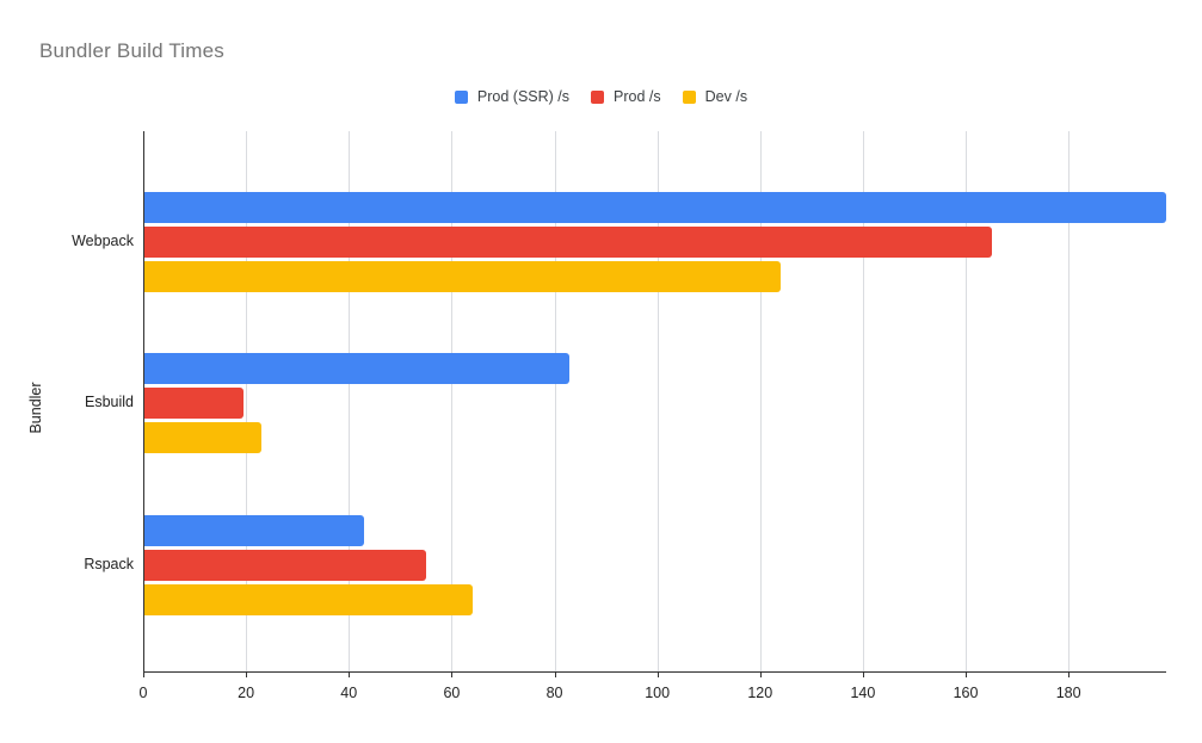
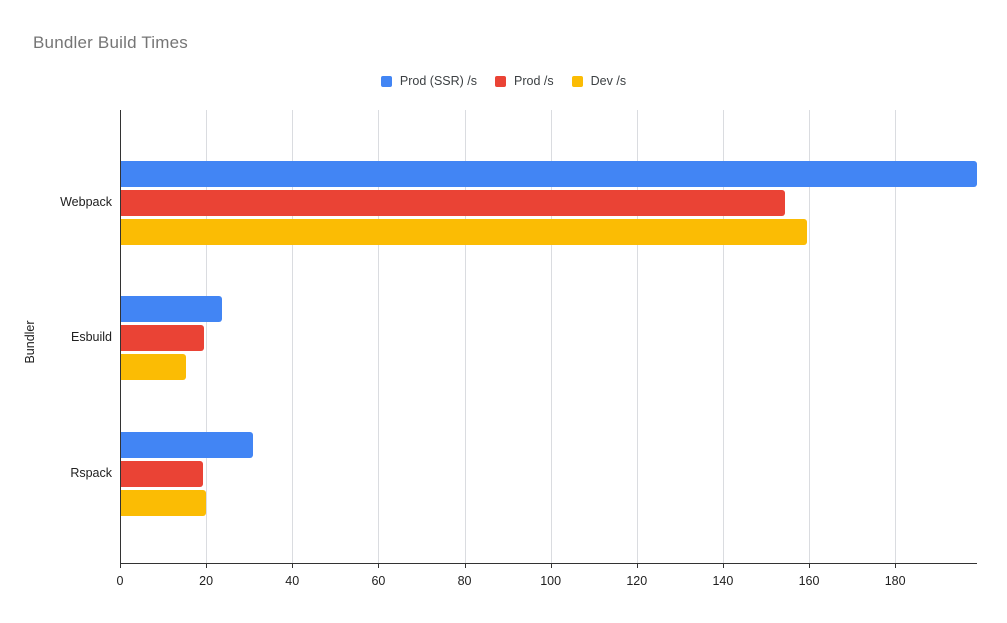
Prod /s/Webpack: 165 -> 154
Dev /s/Webpack: 124 -> 160
Prod (SSR) /s/Esbuild: 83 -> 24
Dev /s/Esbuild: 23 -> 15
Prod (SSR) /s/Rspack: 43 -> 31
Prod /s/Rspack: 55 -> 19
Dev /s/Rspack: 64 -> 20
